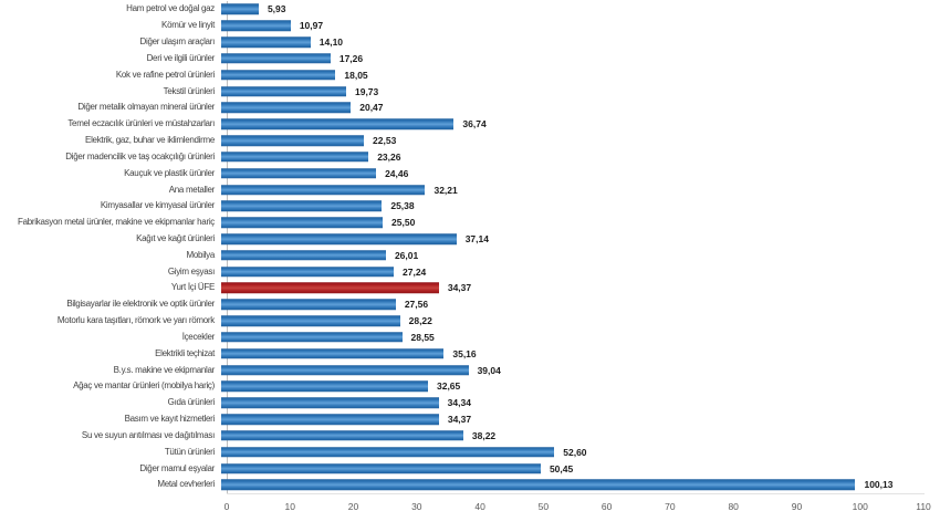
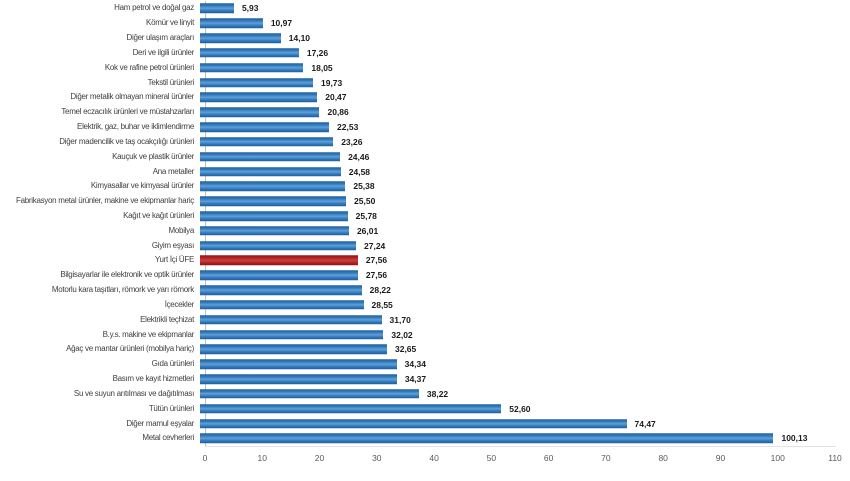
Temel eczacılık ürünleri ve müstahzarları: 36,74 -> 20,86
Ana metaller: 32,21 -> 24,58
Kağıt ve kağıt ürünleri: 37,14 -> 25,78
Yurt İçi ÜFE: 34,37 -> 27,56
Elektrikli teçhizat: 35,16 -> 31,70
B.y.s. makine ve ekipmanlar: 39,04 -> 32,02
Diğer mamul eşyalar: 50,45 -> 74,47
